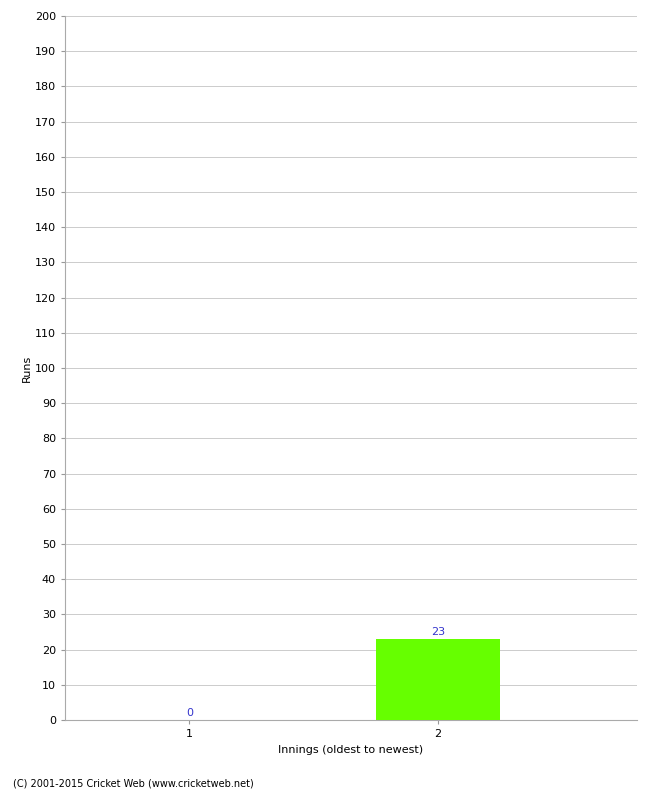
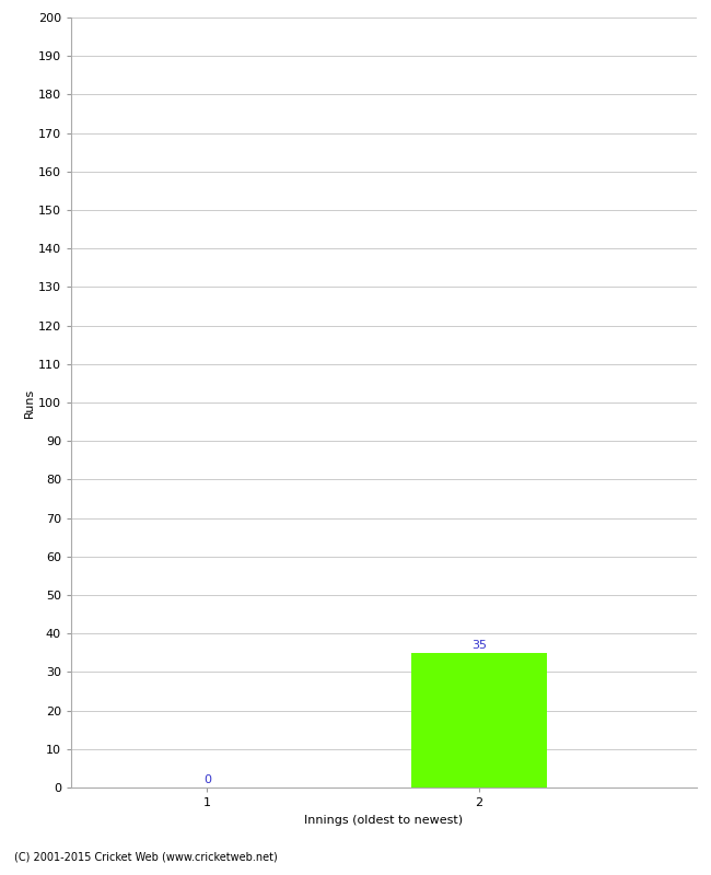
2: 23 -> 35
